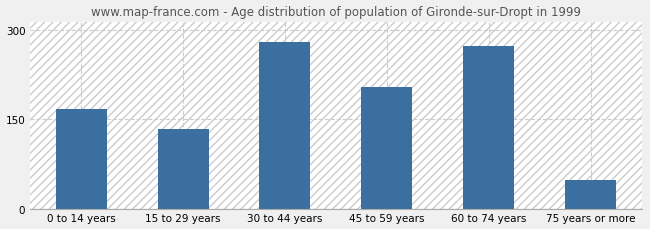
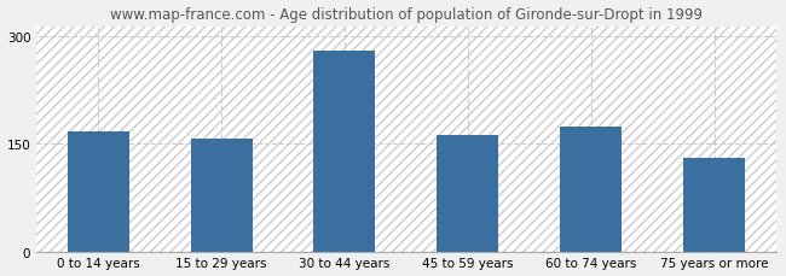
15 to 29 years: 134 -> 158
45 to 59 years: 204 -> 163
60 to 74 years: 274 -> 175
75 years or more: 48 -> 130
